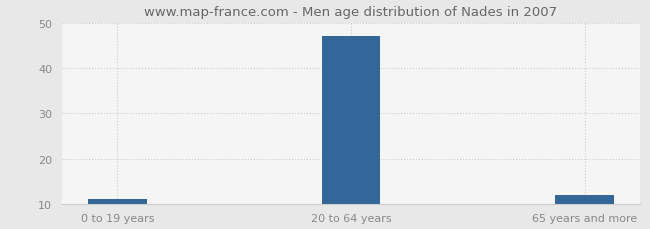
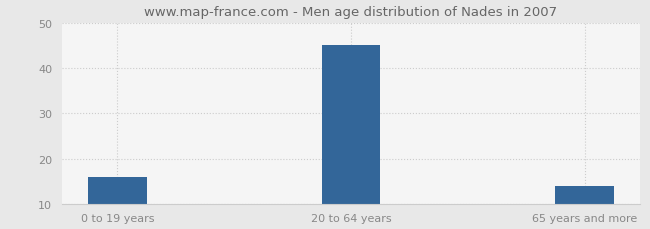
0 to 19 years: 11 -> 16
20 to 64 years: 47 -> 45
65 years and more: 12 -> 14
